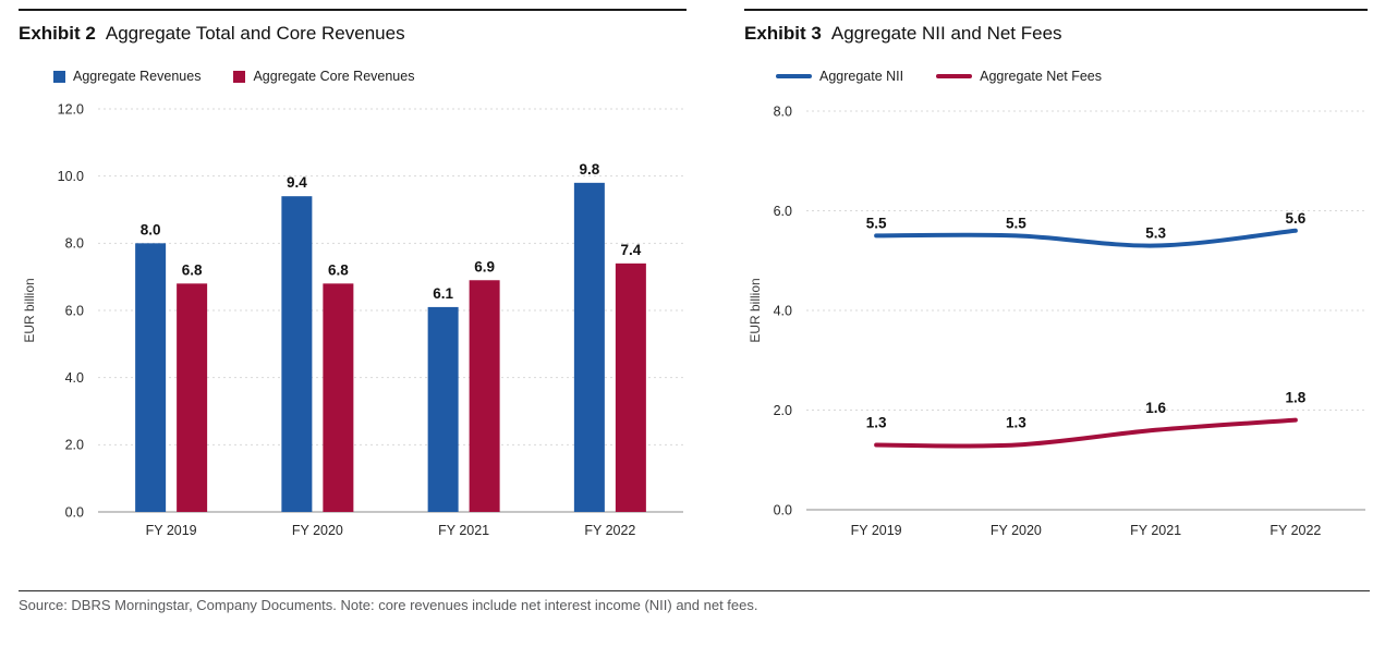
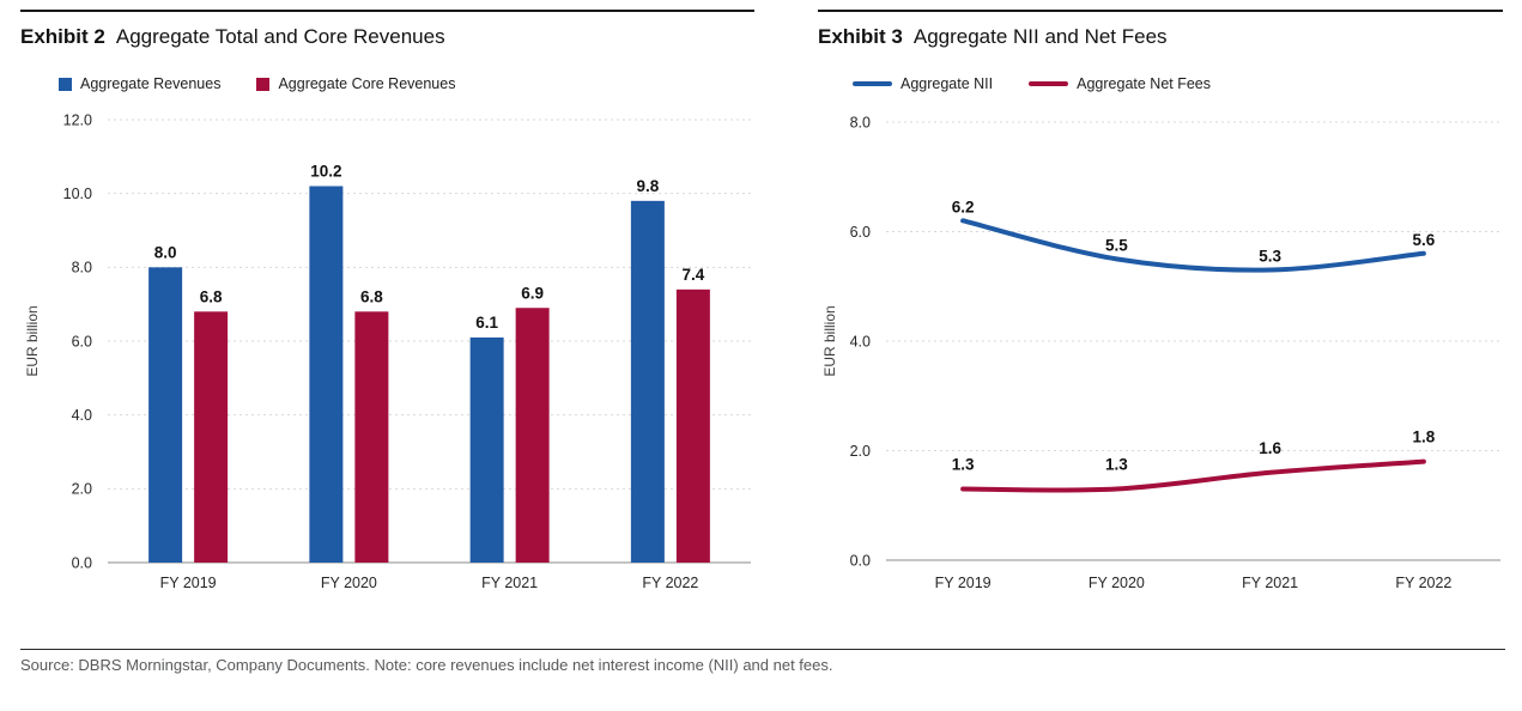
Aggregate Total and Core Revenues/Aggregate Revenues/FY 2020: 9.4 -> 10.2
Aggregate NII and Net Fees/Aggregate NII/FY 2019: 5.5 -> 6.2
